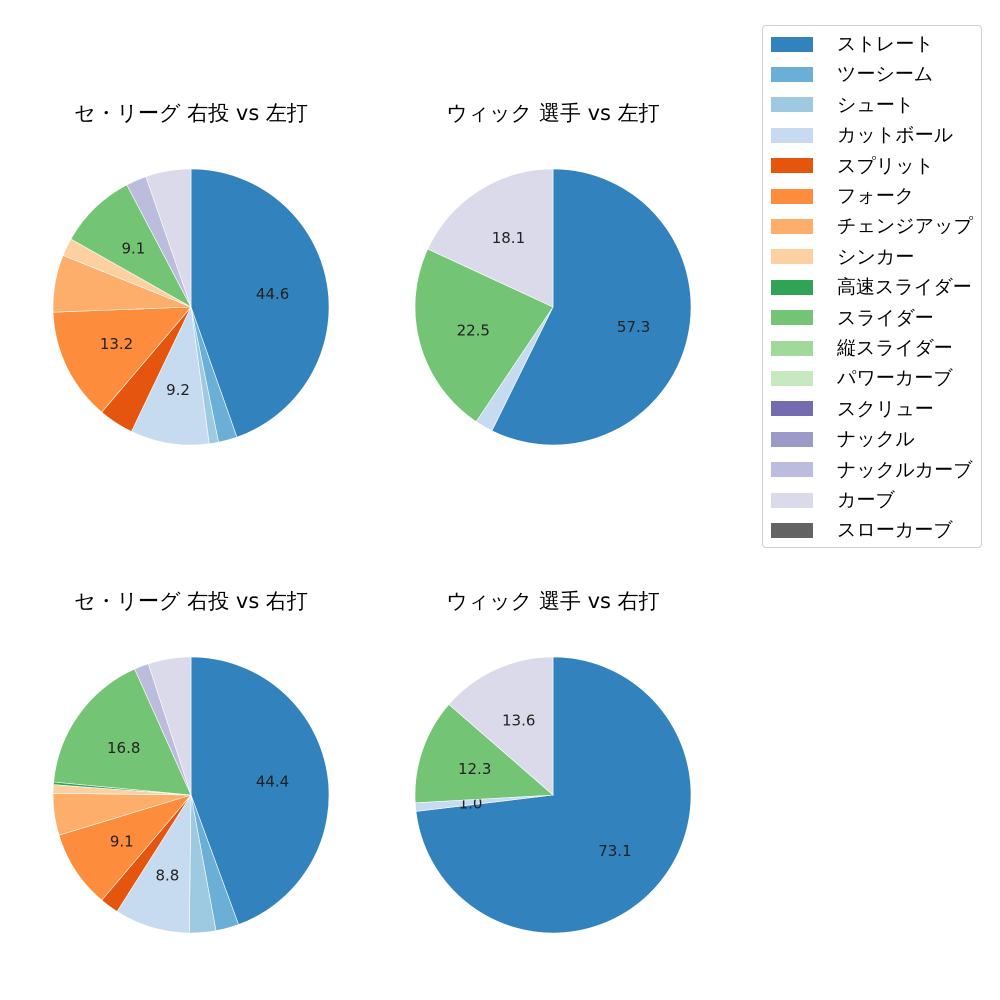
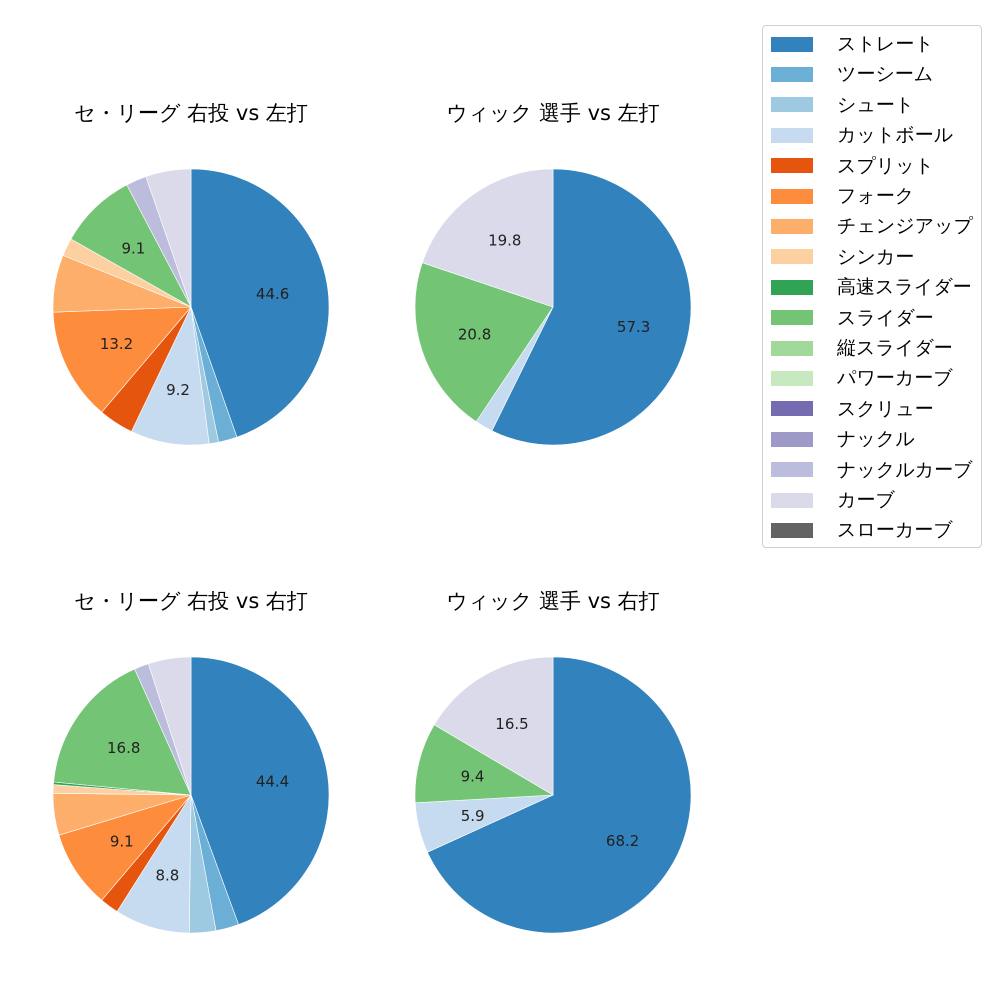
ウィック 選手 vs 左打/スライダー: 22.5 -> 20.8
ウィック 選手 vs 左打/カーブ: 18.1 -> 19.8
ウィック 選手 vs 右打/ストレート: 73.1 -> 68.2
ウィック 選手 vs 右打/カットボール: 1.0 -> 5.9
ウィック 選手 vs 右打/スライダー: 12.3 -> 9.4
ウィック 選手 vs 右打/カーブ: 13.6 -> 16.5
